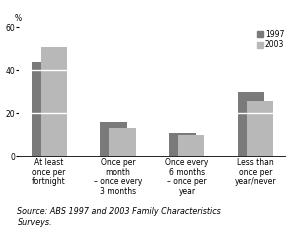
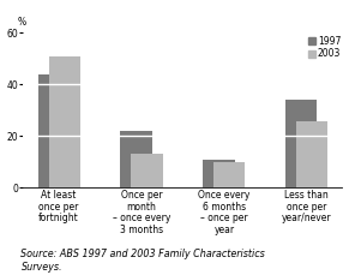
1997/Once per month – once every 3 months: 16 -> 22
1997/Less than once per year/never: 30 -> 34
